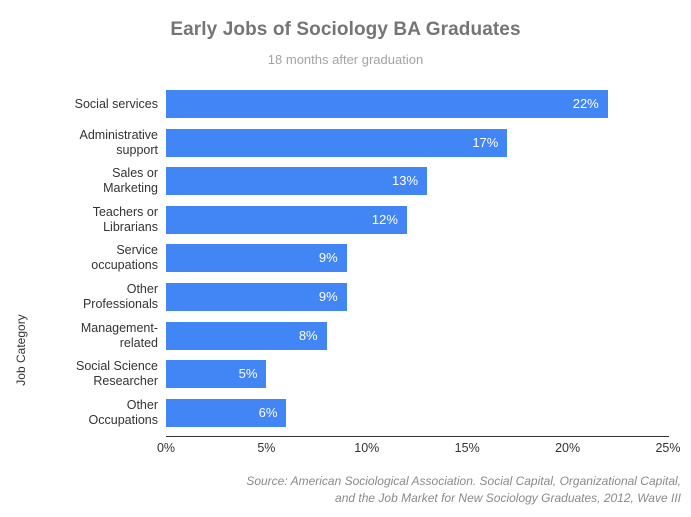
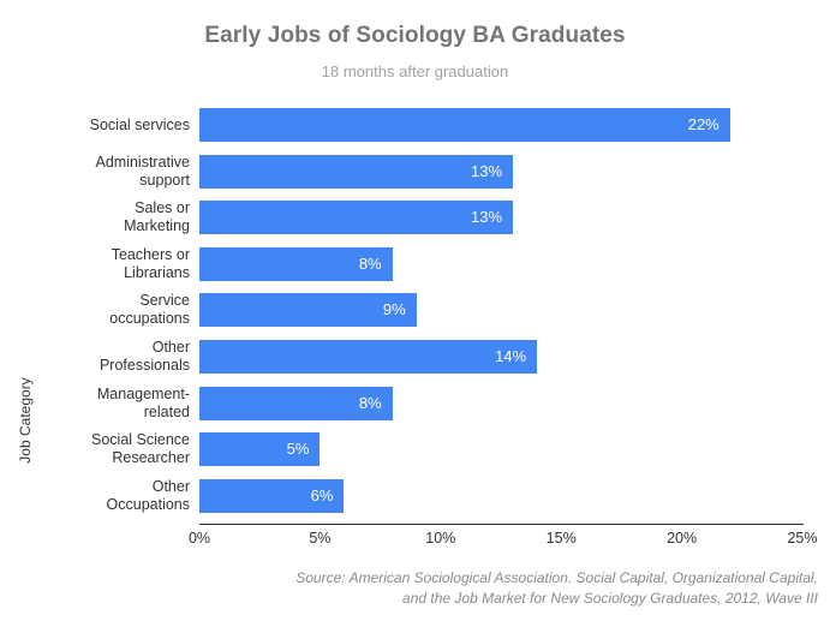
Administrative support: 17% -> 13%
Teachers or Librarians: 12% -> 8%
Other Professionals: 9% -> 14%
